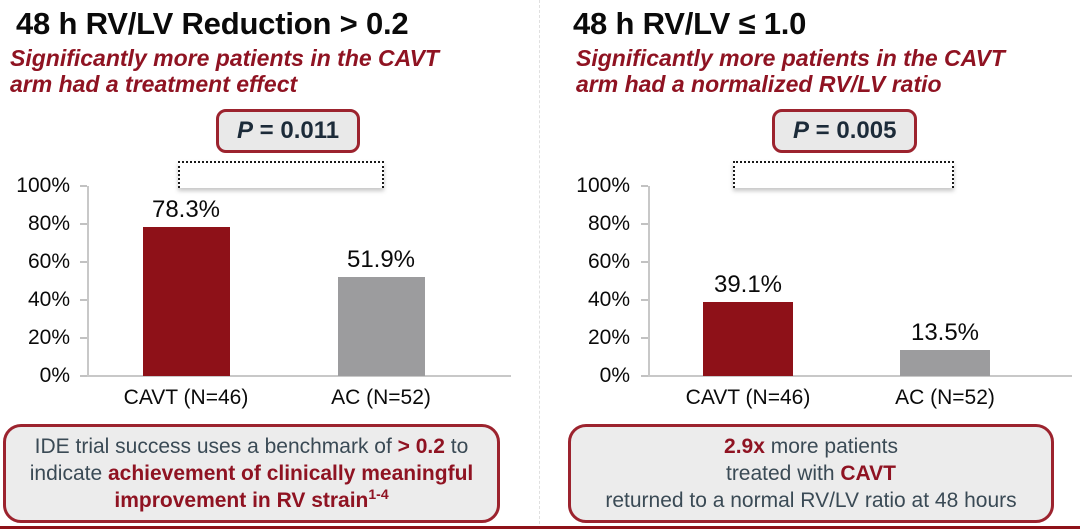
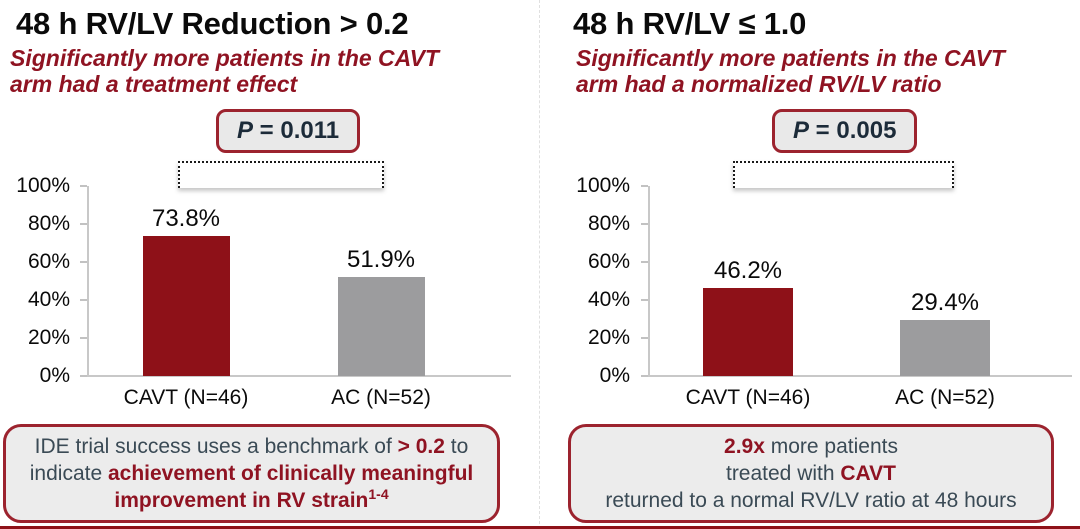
48 h RV/LV Reduction > 0.2/CAVT (N=46): 78.3% -> 73.8%
48 h RV/LV ≤ 1.0/CAVT (N=46): 39.1% -> 46.2%
48 h RV/LV ≤ 1.0/AC (N=52): 13.5% -> 29.4%
